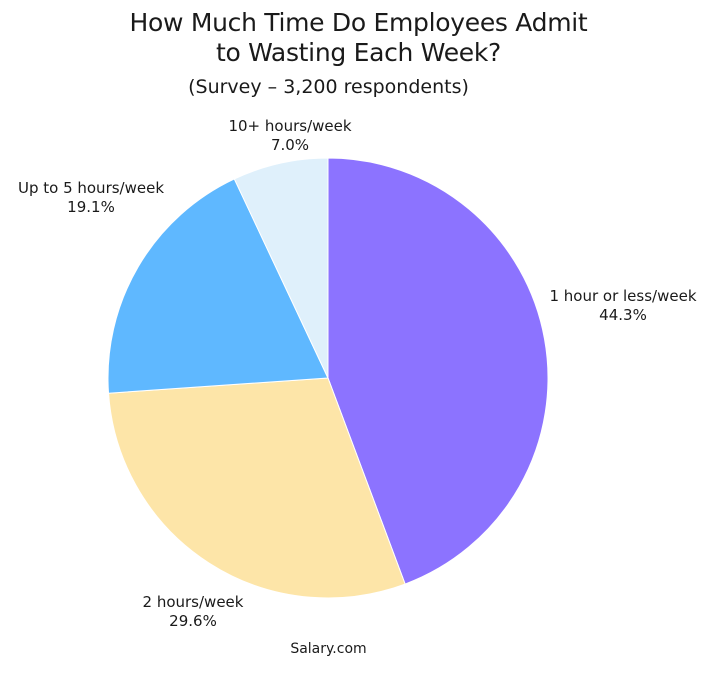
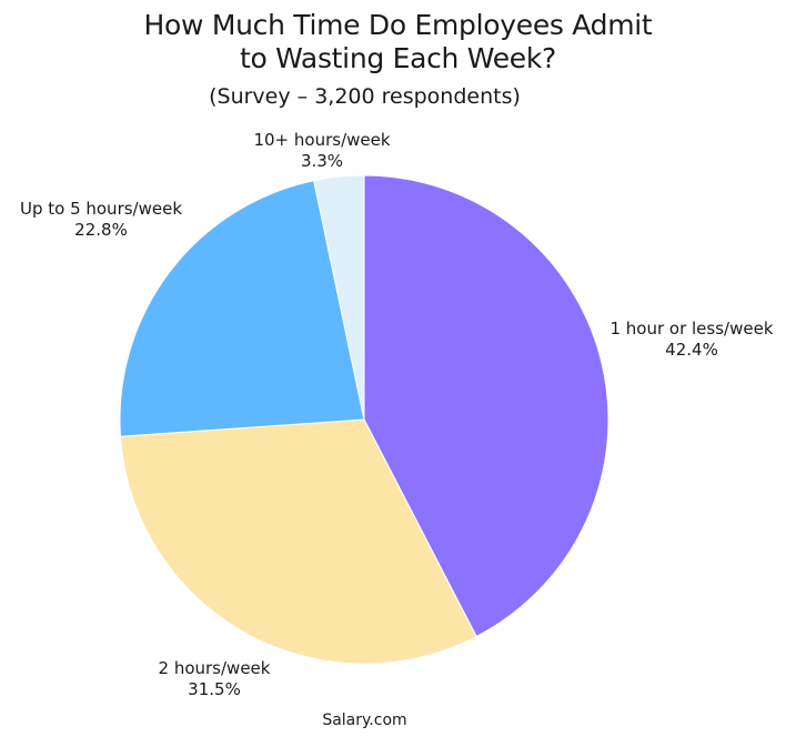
1 hour or less/week: 44.3% -> 42.4%
2 hours/week: 29.6% -> 31.5%
Up to 5 hours/week: 19.1% -> 22.8%
10+ hours/week: 7.0% -> 3.3%
